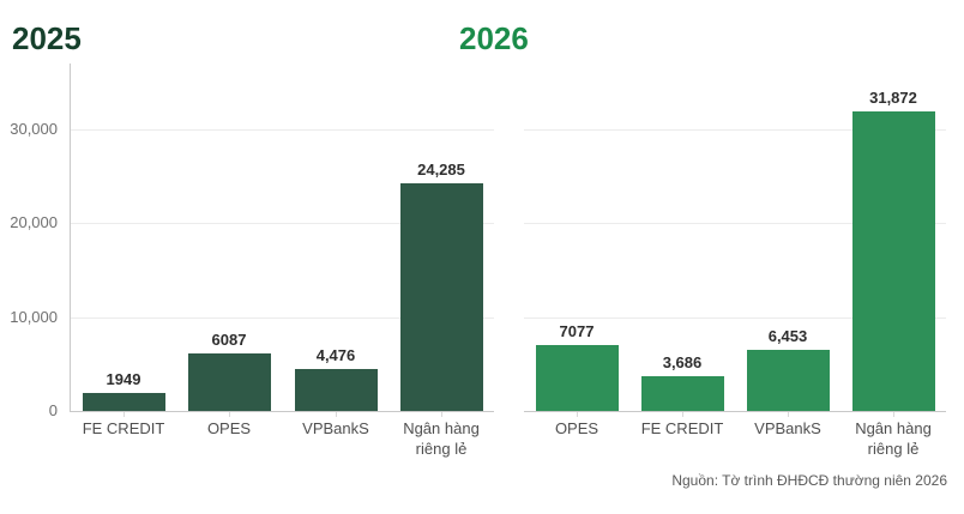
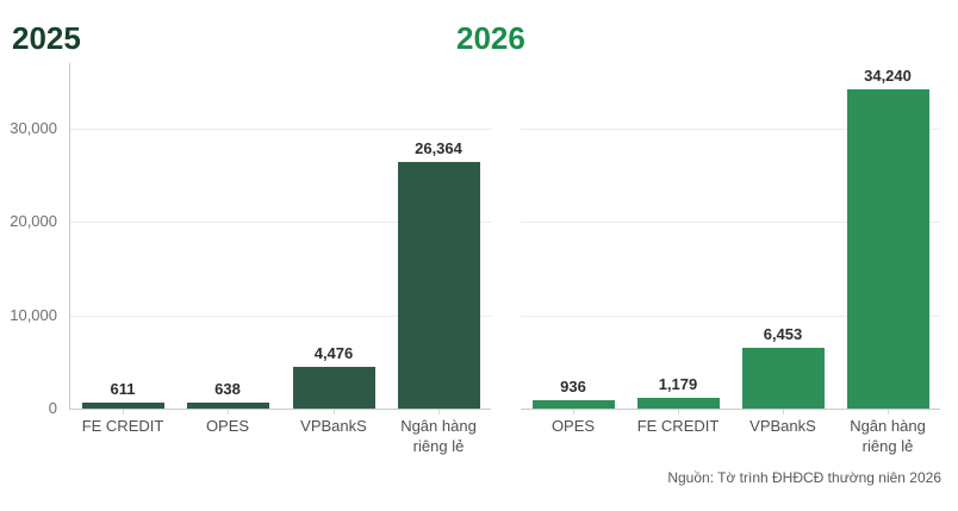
2025/FE CREDIT: 1949 -> 611
2025/OPES: 6087 -> 638
2025/Ngân hàng riêng lẻ: 24,285 -> 26,364
2026/OPES: 7077 -> 936
2026/FE CREDIT: 3,686 -> 1,179
2026/Ngân hàng riêng lẻ: 31,872 -> 34,240
